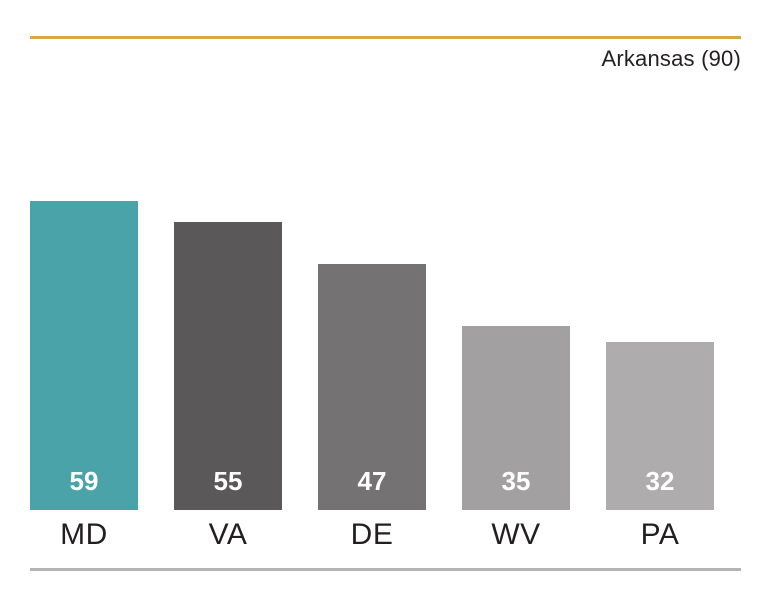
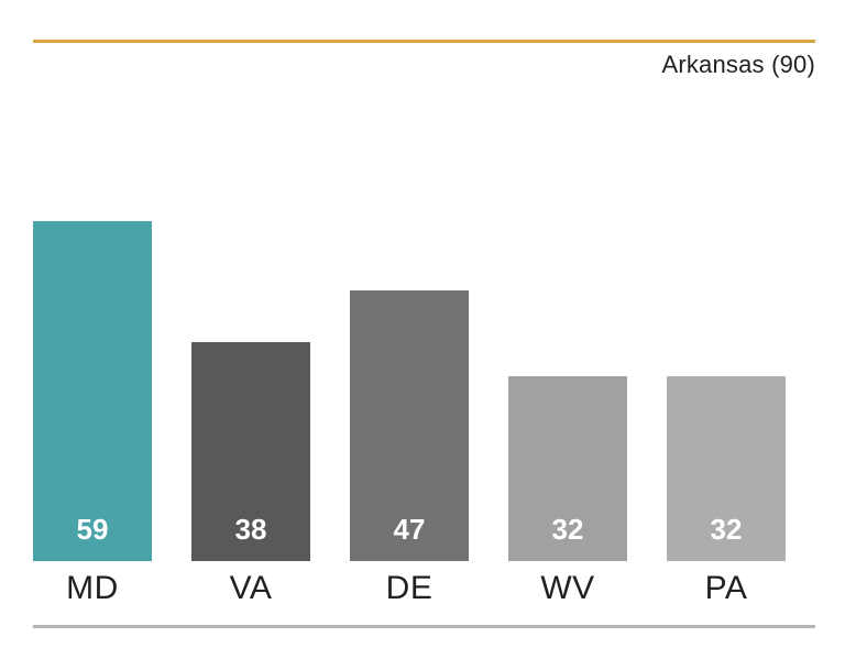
VA: 55 -> 38
WV: 35 -> 32
